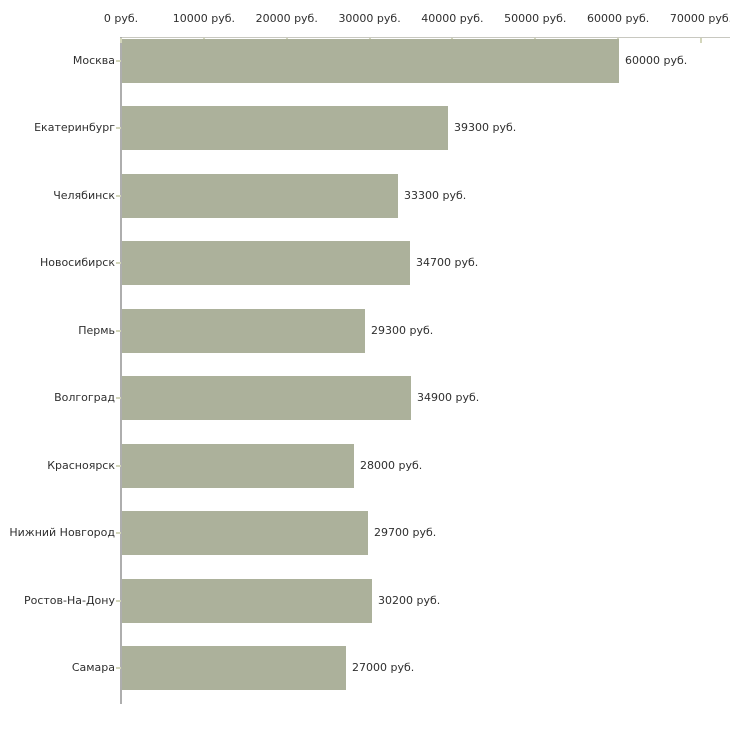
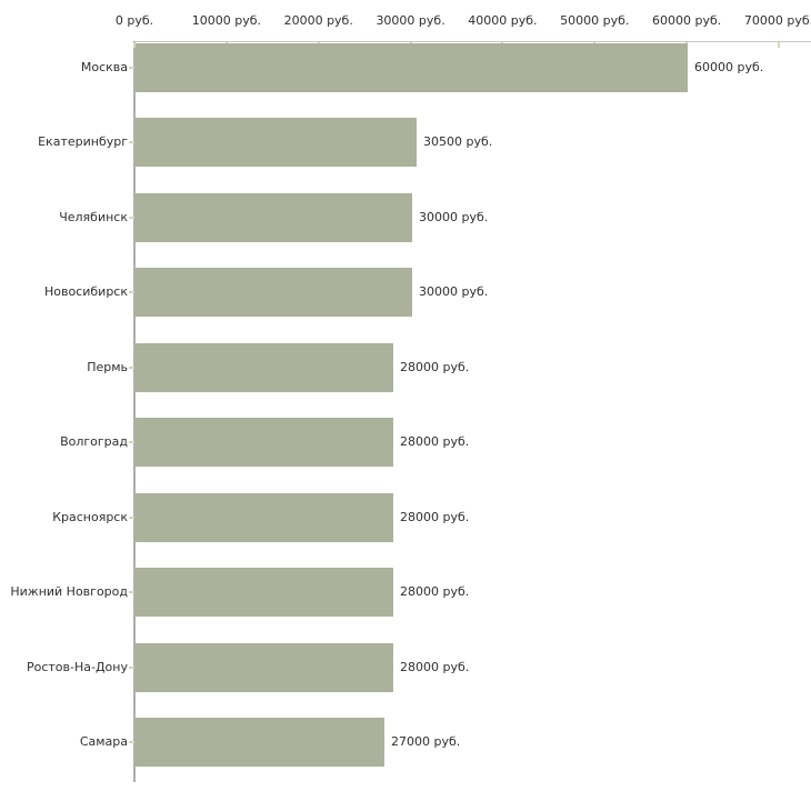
Екатеринбург: 39300 -> 30500
Челябинск: 33300 -> 30000
Новосибирск: 34700 -> 30000
Пермь: 29300 -> 28000
Волгоград: 34900 -> 28000
Нижний Новгород: 29700 -> 28000
Ростов-На-Дону: 30200 -> 28000
